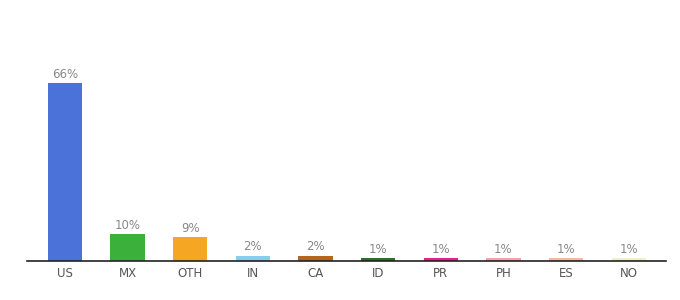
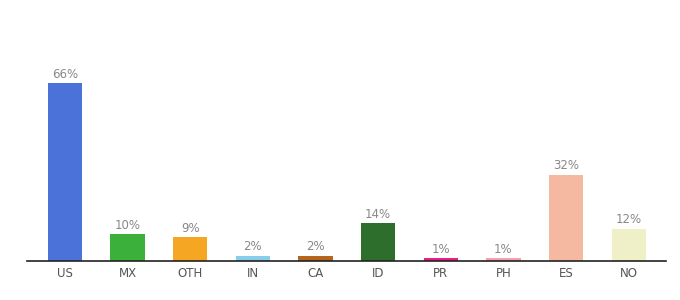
ID: 1% -> 14%
ES: 1% -> 32%
NO: 1% -> 12%
